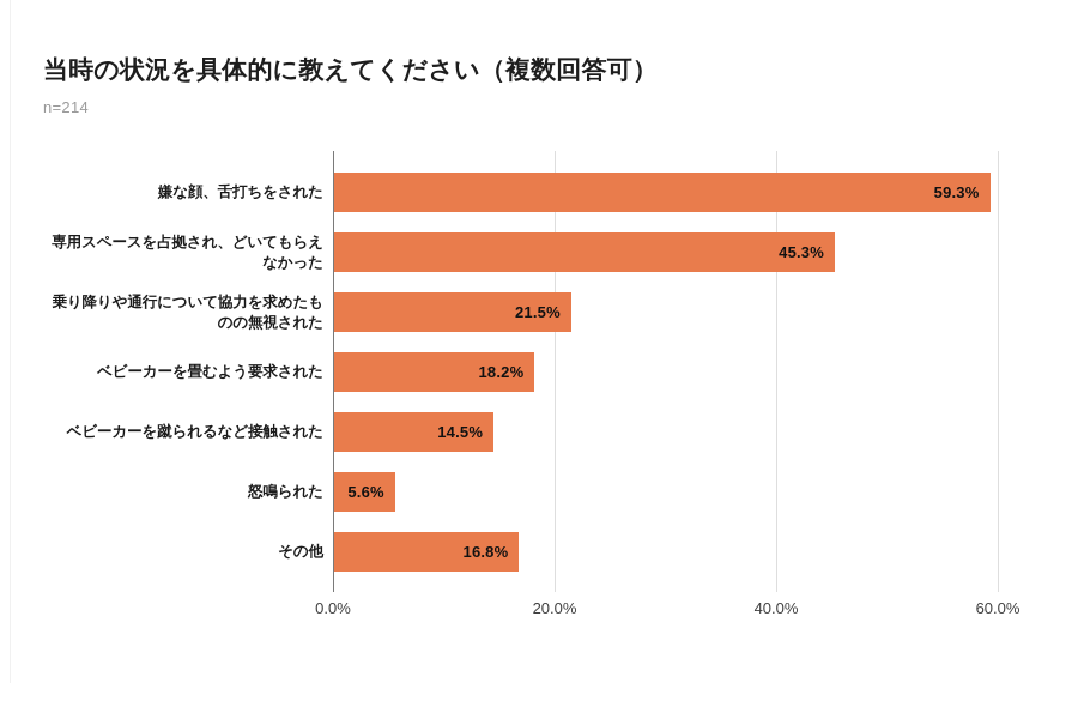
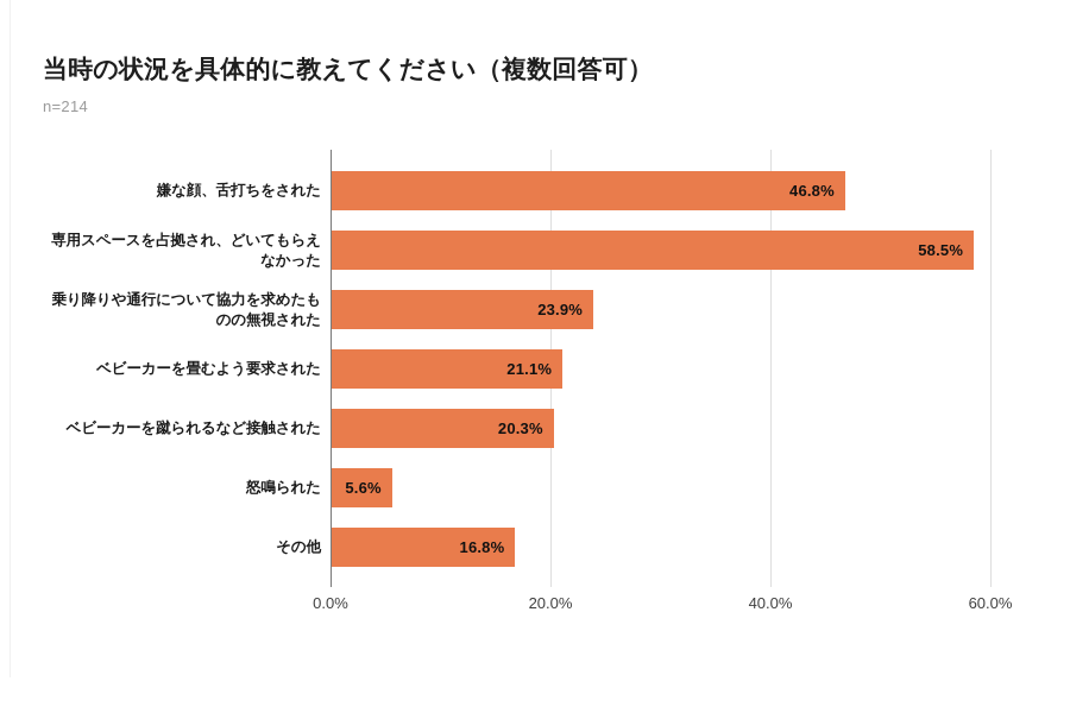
嫌な顔、舌打ちをされた: 59.3% -> 46.8%
専用スペースを占拠され、どいてもらえ なかった: 45.3% -> 58.5%
乗り降りや通行について協力を求めたも のの無視された: 21.5% -> 23.9%
ベビーカーを畳むよう要求された: 18.2% -> 21.1%
ベビーカーを蹴られるなど接触された: 14.5% -> 20.3%
